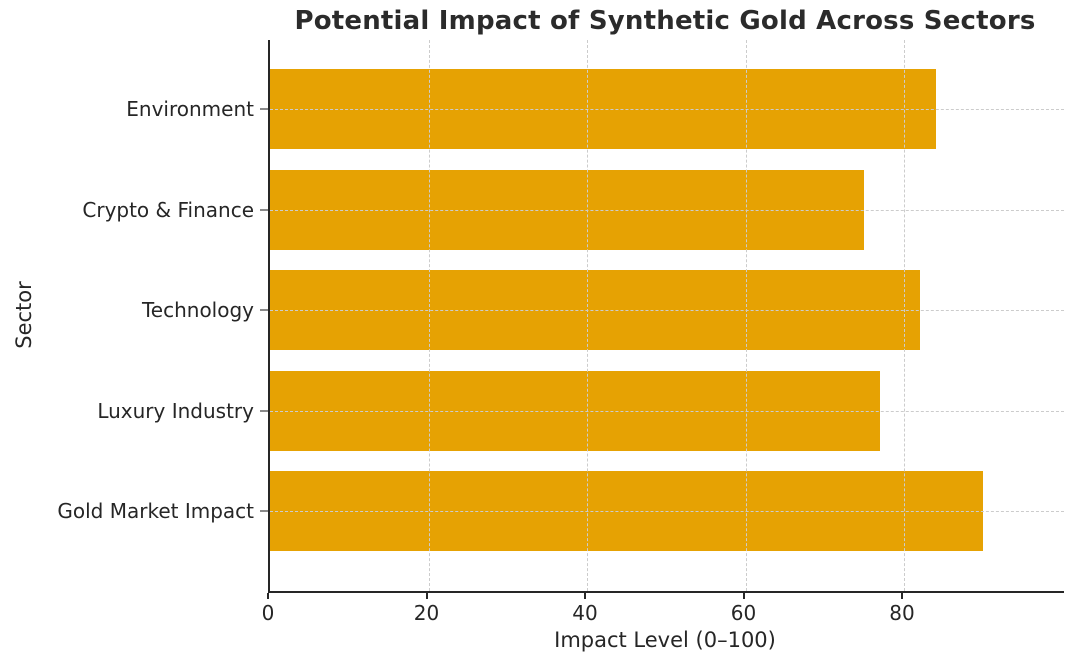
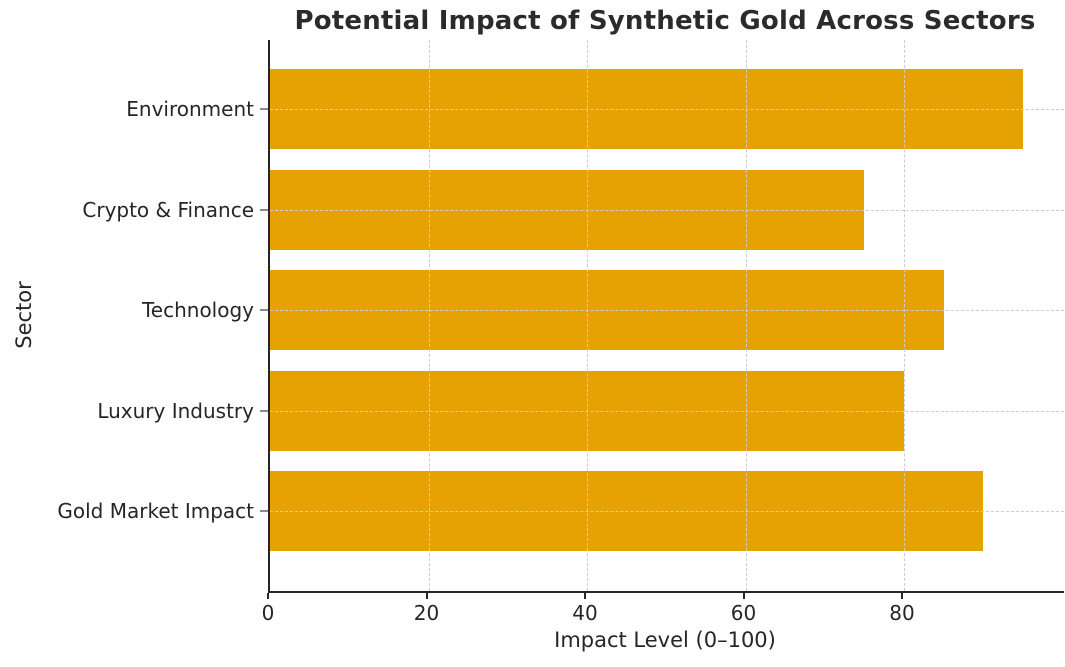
Environment: 84 -> 95
Technology: 82 -> 85
Luxury Industry: 77 -> 80
